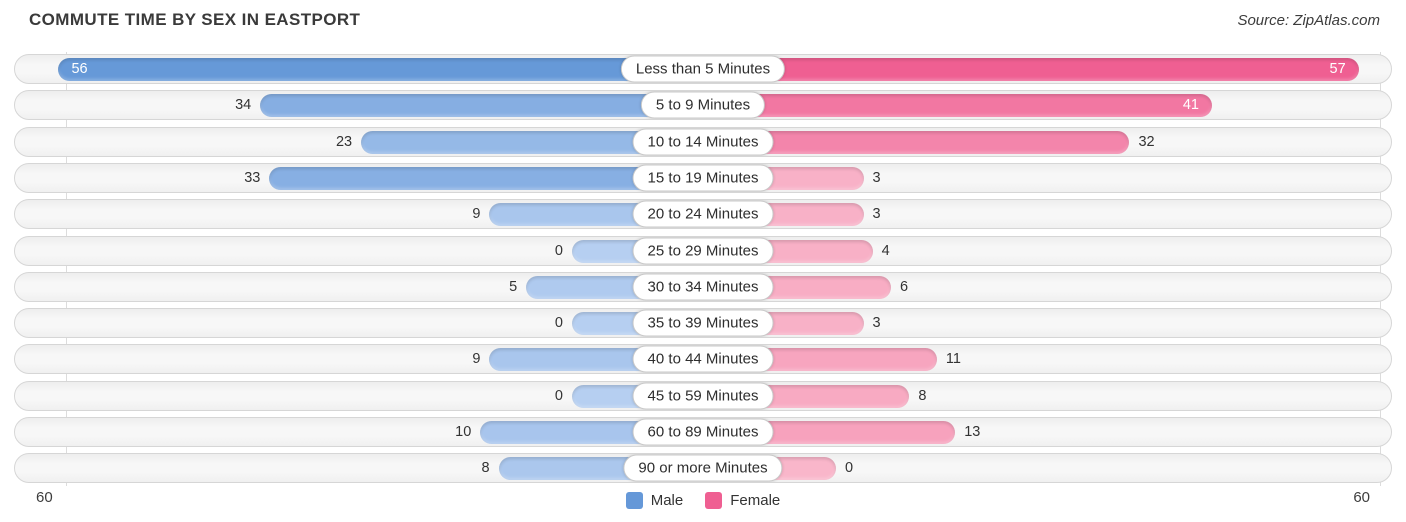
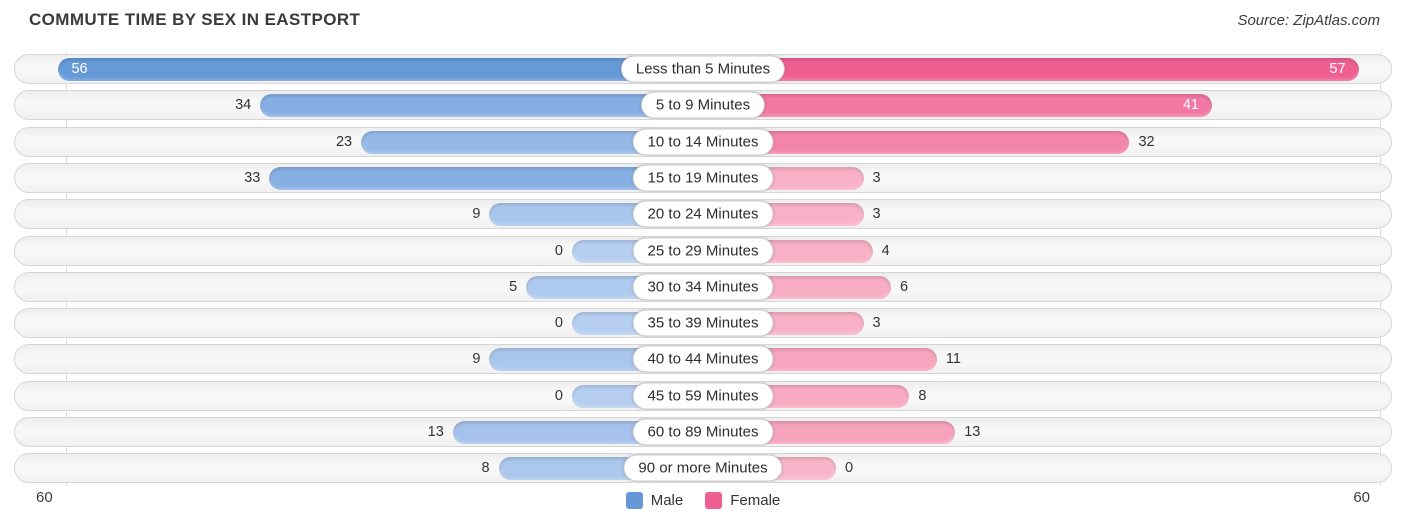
Male/60 to 89 Minutes: 10 -> 13
